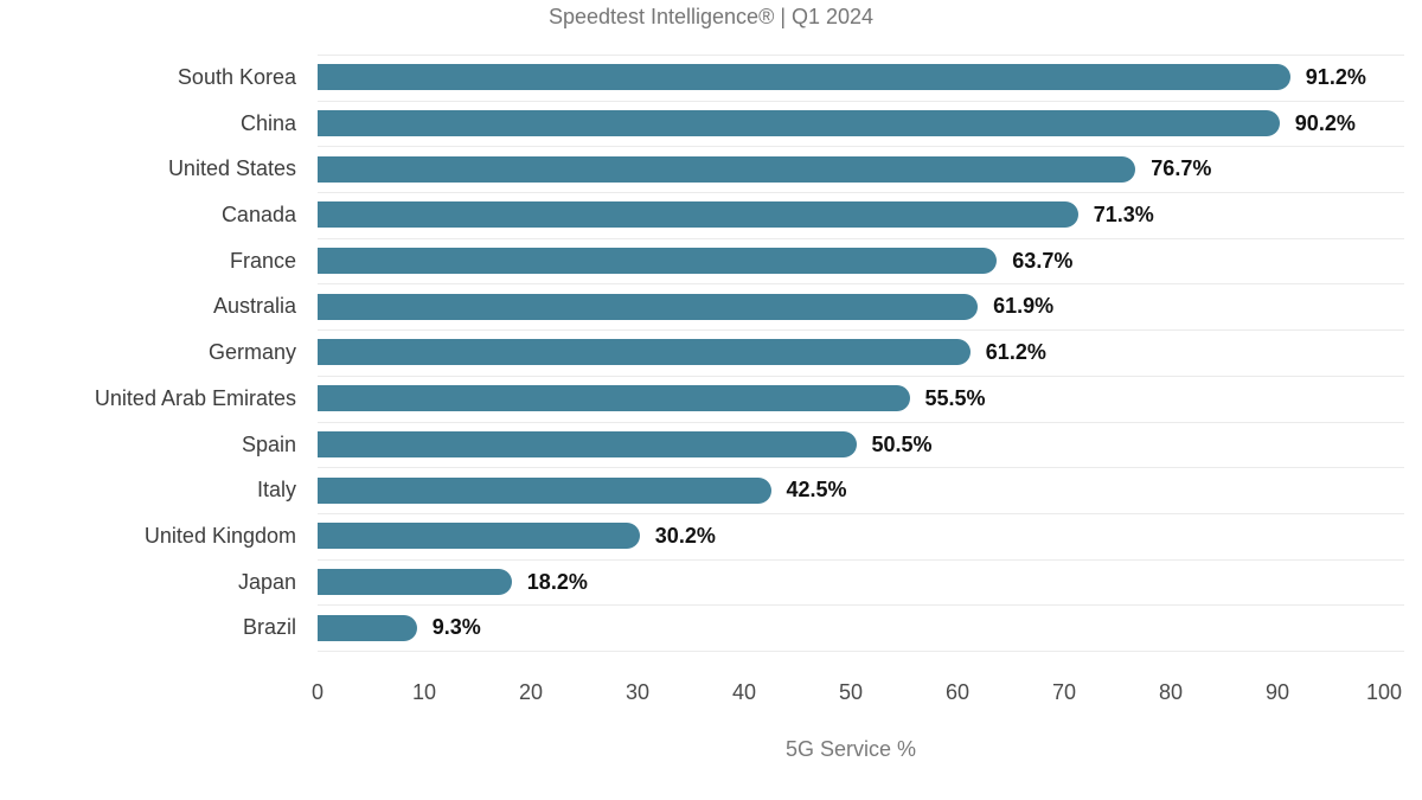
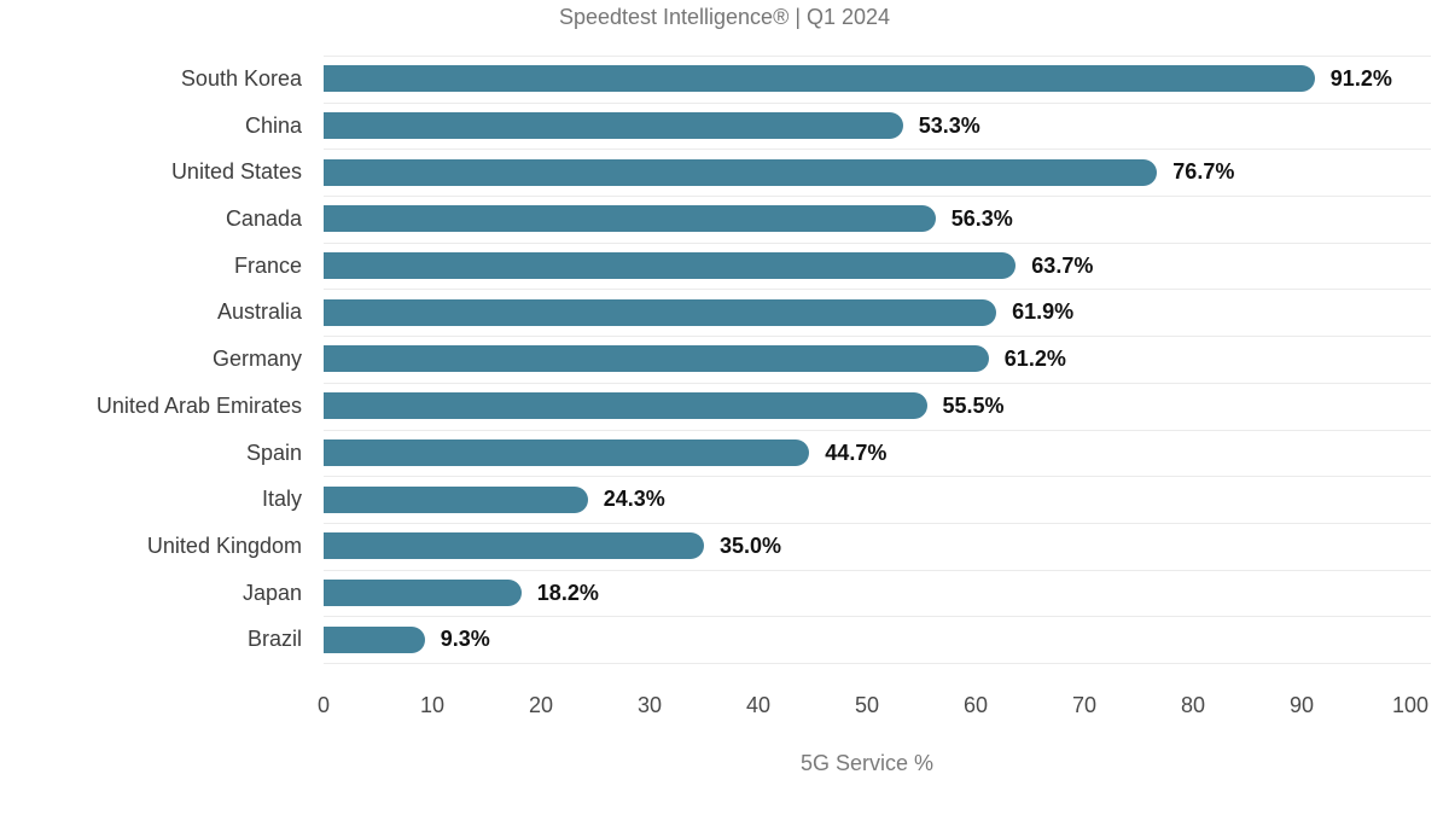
China: 90.2% -> 53.3%
Canada: 71.3% -> 56.3%
Spain: 50.5% -> 44.7%
Italy: 42.5% -> 24.3%
United Kingdom: 30.2% -> 35.0%
